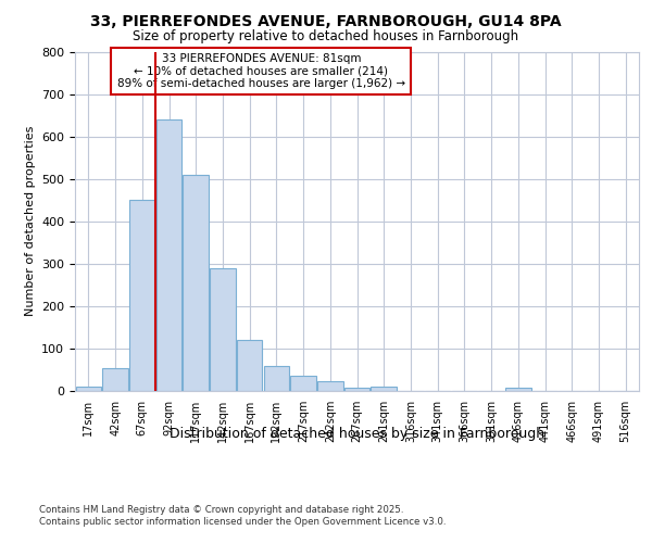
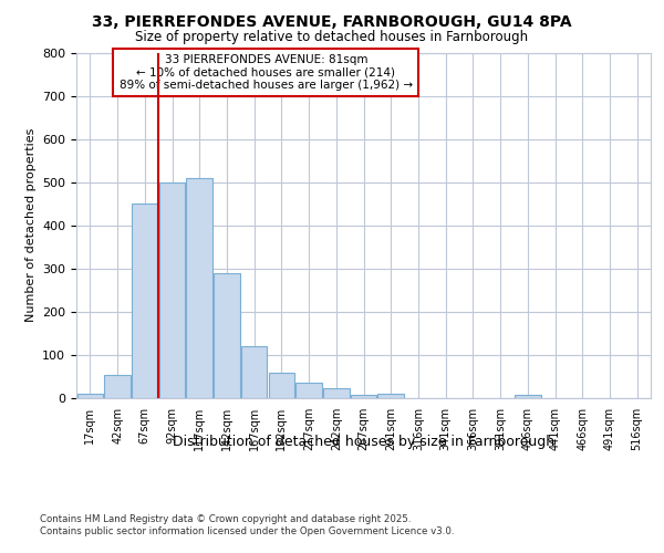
92sqm: 640 -> 500
